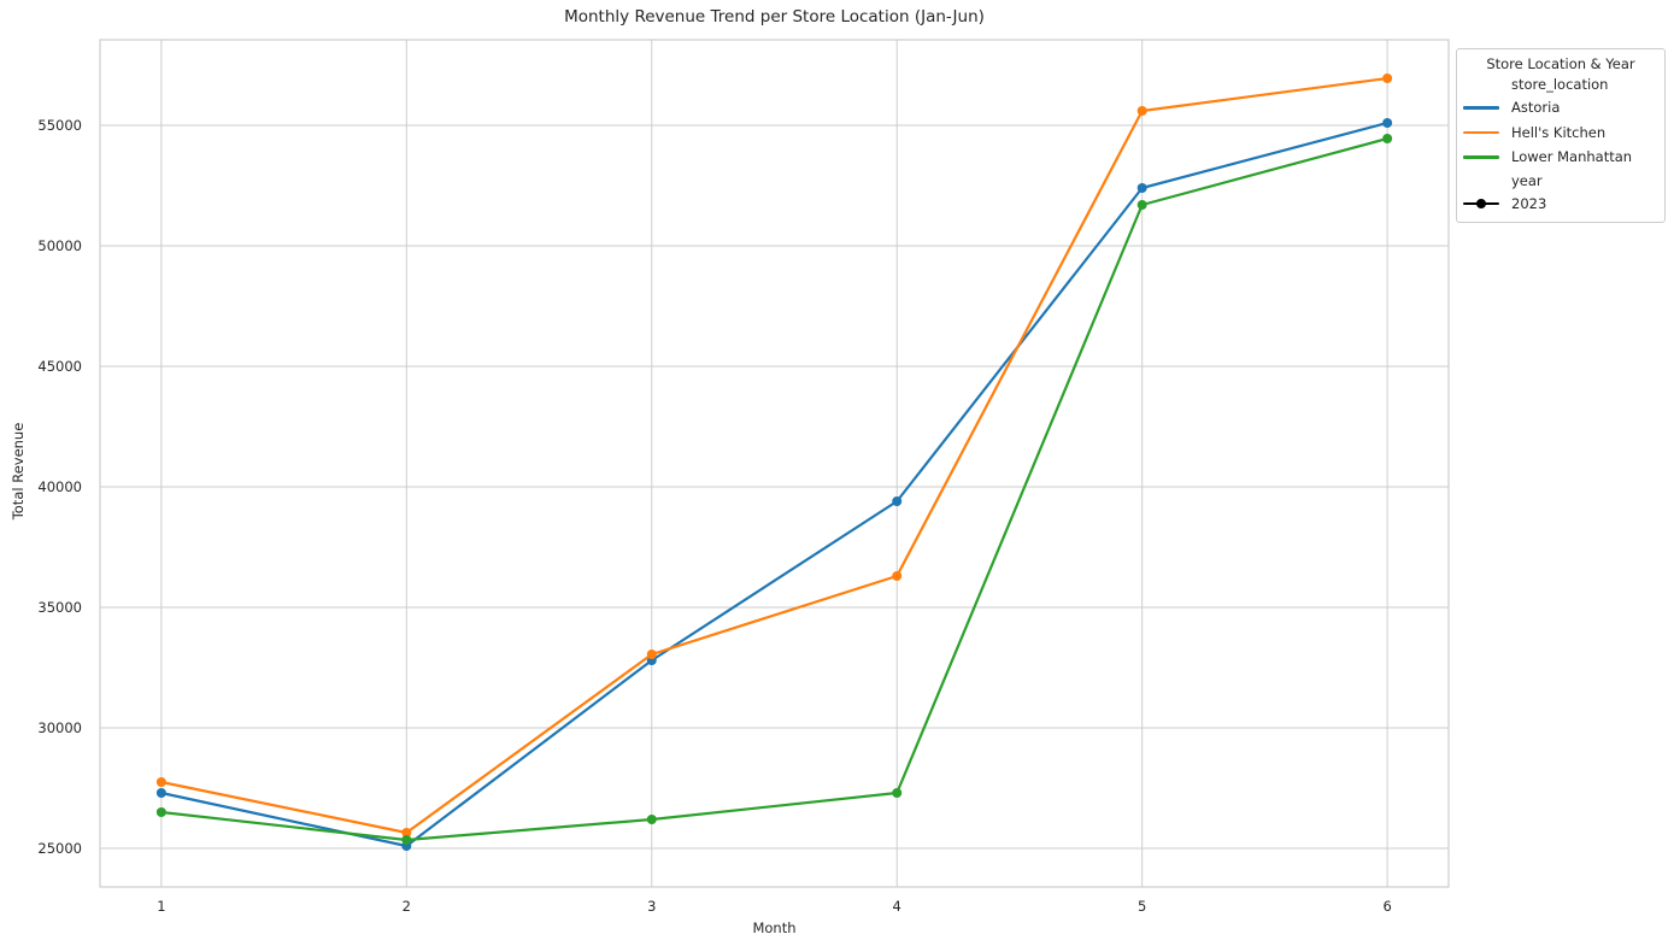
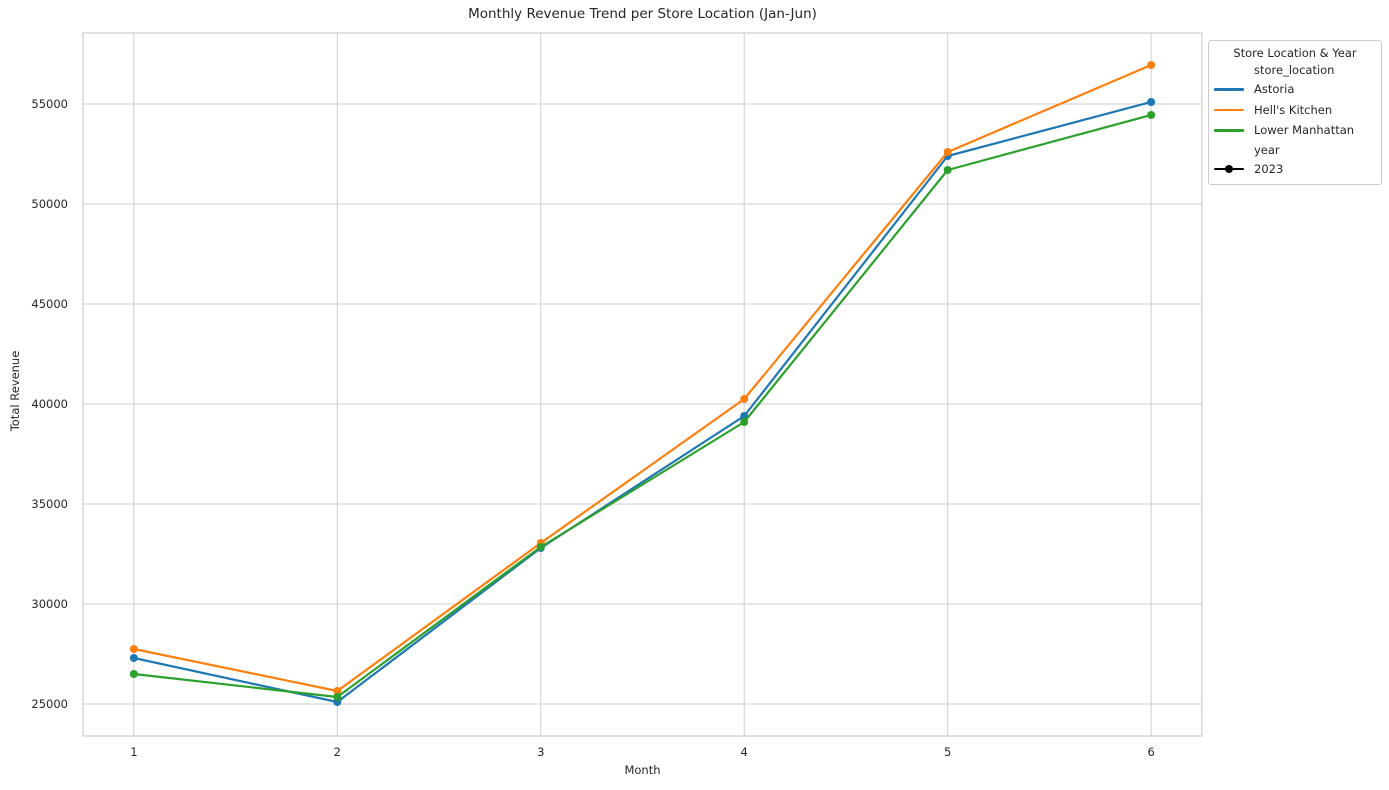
Lower Manhattan/3: 26200 -> 32800
Hell's Kitchen/4: 36300 -> 40200
Lower Manhattan/4: 27300 -> 39100
Hell's Kitchen/5: 55600 -> 52600
